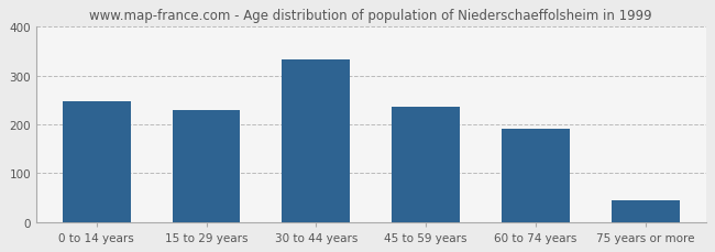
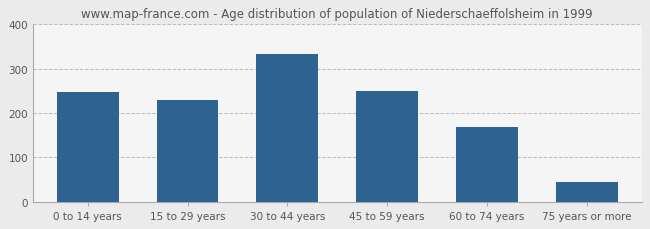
45 to 59 years: 235 -> 250
60 to 74 years: 190 -> 168
